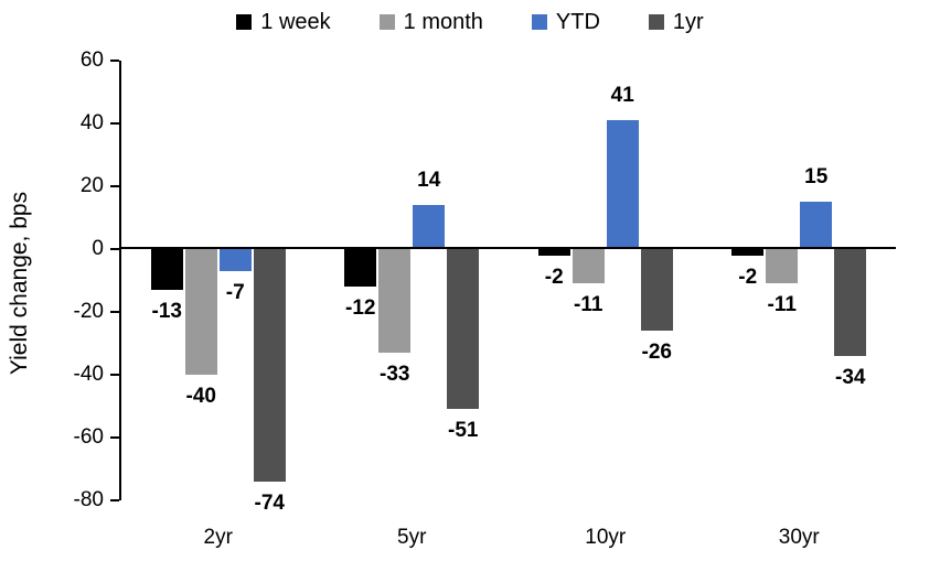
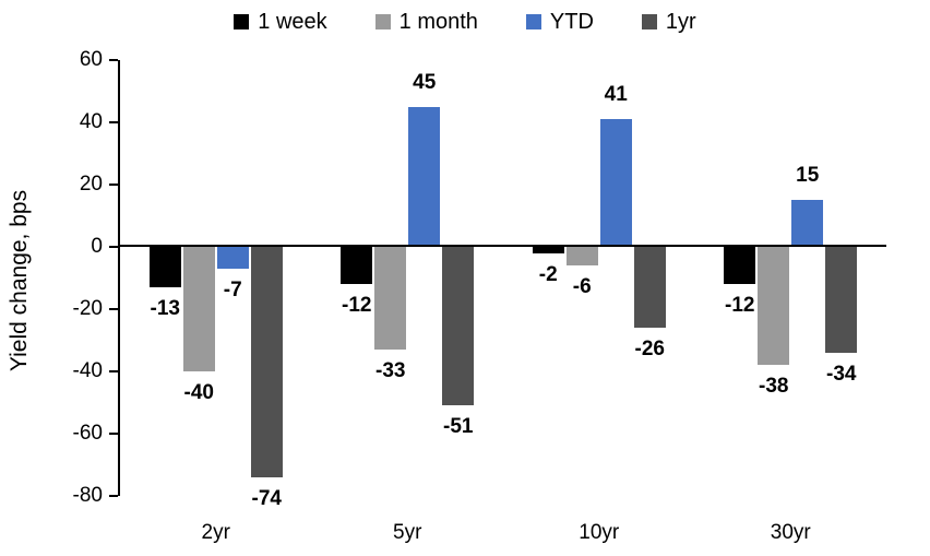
YTD/5yr: 14 -> 45
1 month/10yr: -11 -> -6
1 week/30yr: -2 -> -12
1 month/30yr: -11 -> -38
